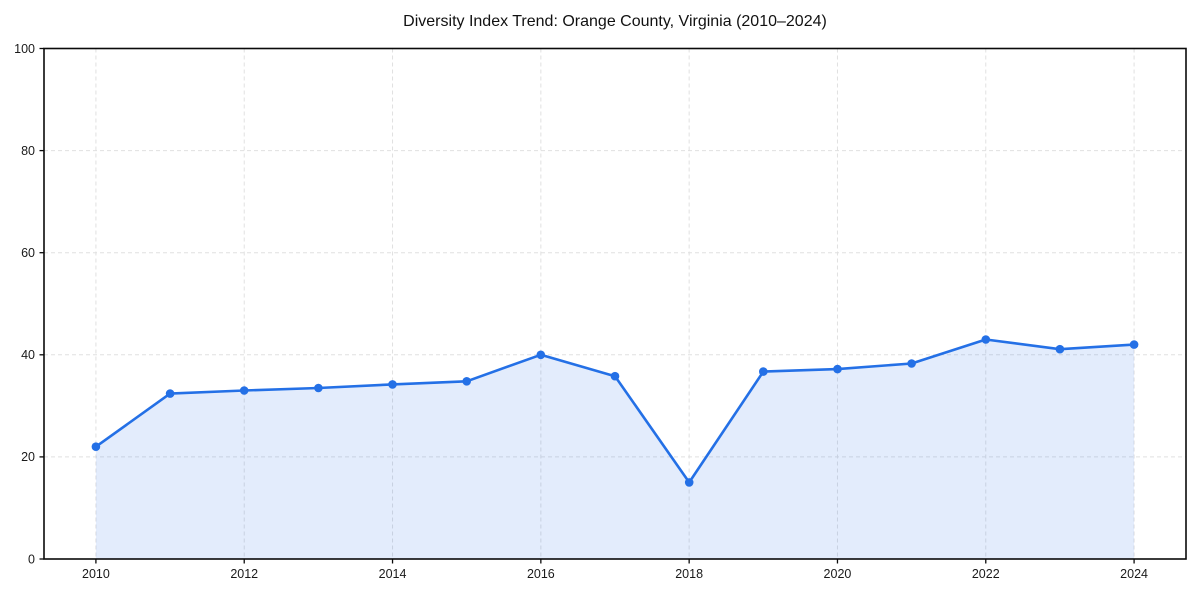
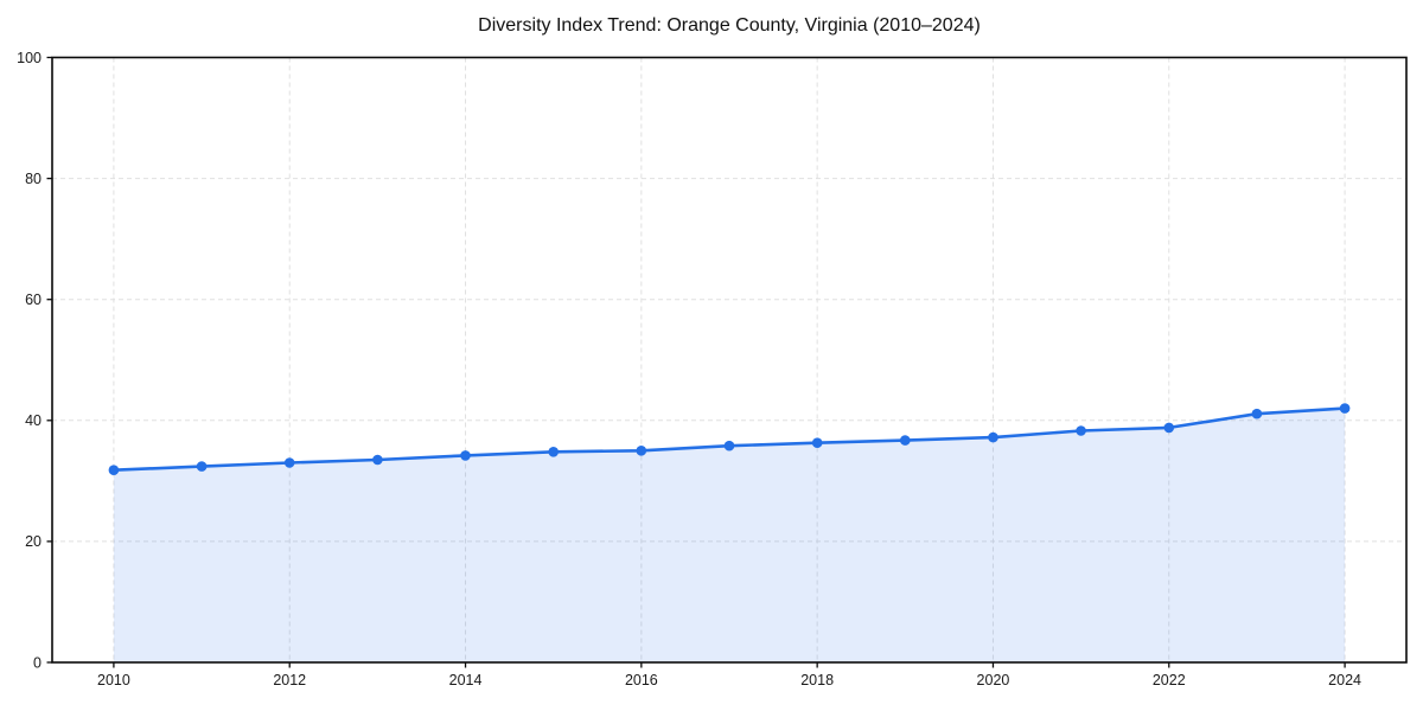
2010: 22 -> 32
2016: 40 -> 35
2018: 15 -> 36
2022: 43 -> 39
